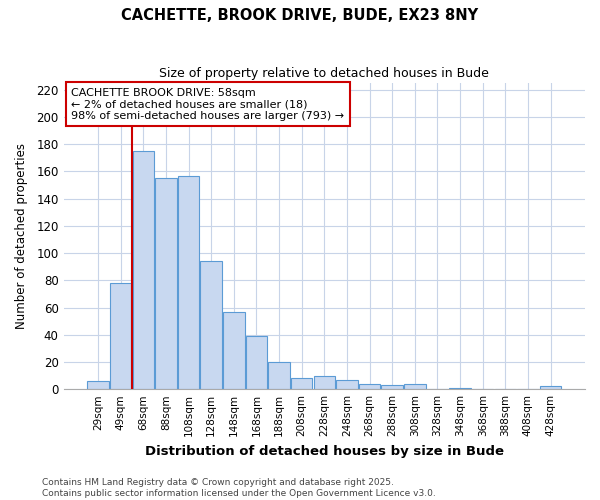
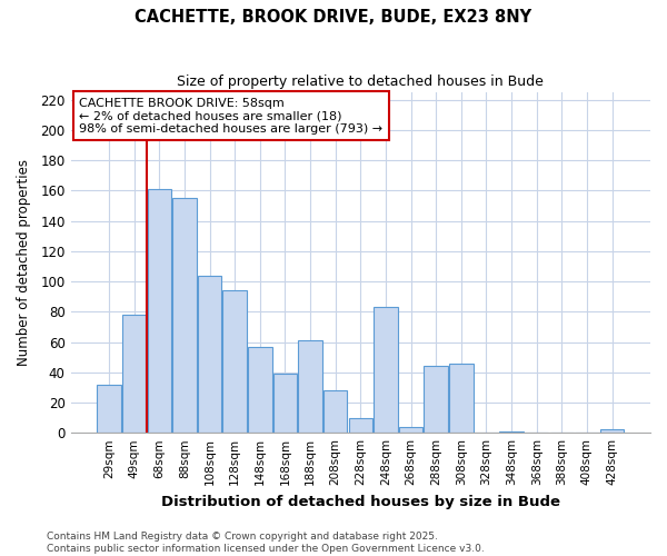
29sqm: 6 -> 32
68sqm: 175 -> 161
108sqm: 157 -> 104
188sqm: 20 -> 61
208sqm: 8 -> 28
248sqm: 7 -> 83
288sqm: 3 -> 44
308sqm: 4 -> 46
